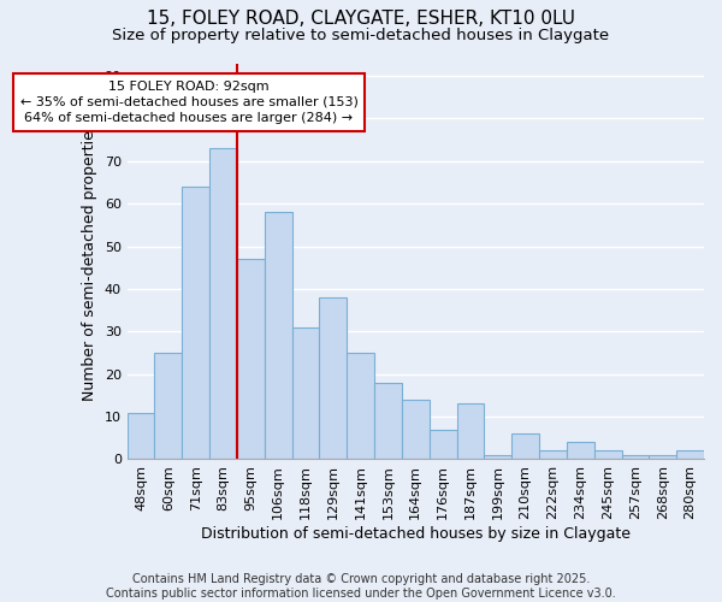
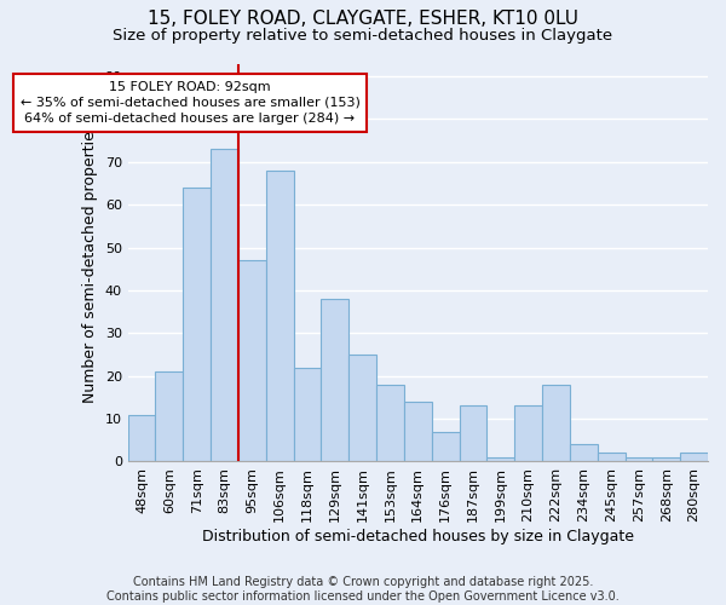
60sqm: 25 -> 21
106sqm: 58 -> 68
118sqm: 31 -> 22
210sqm: 6 -> 13
222sqm: 2 -> 18
